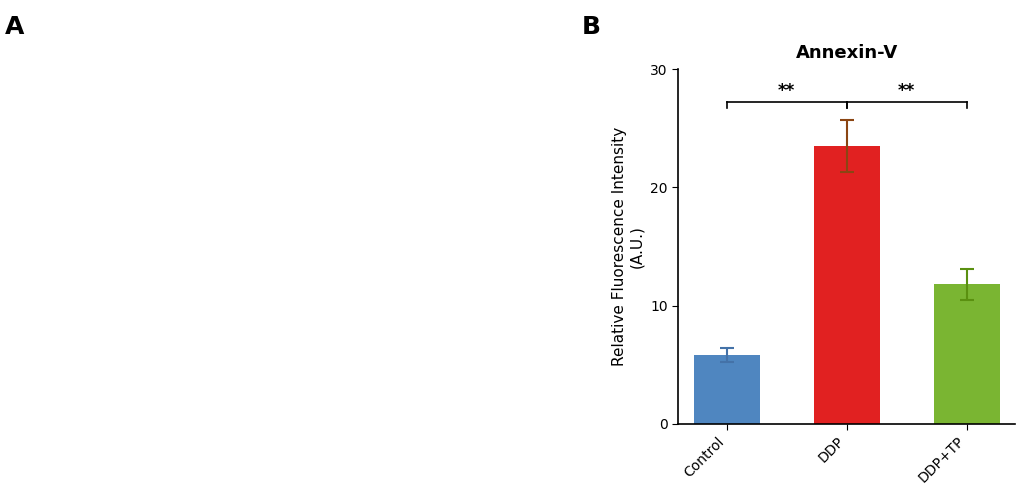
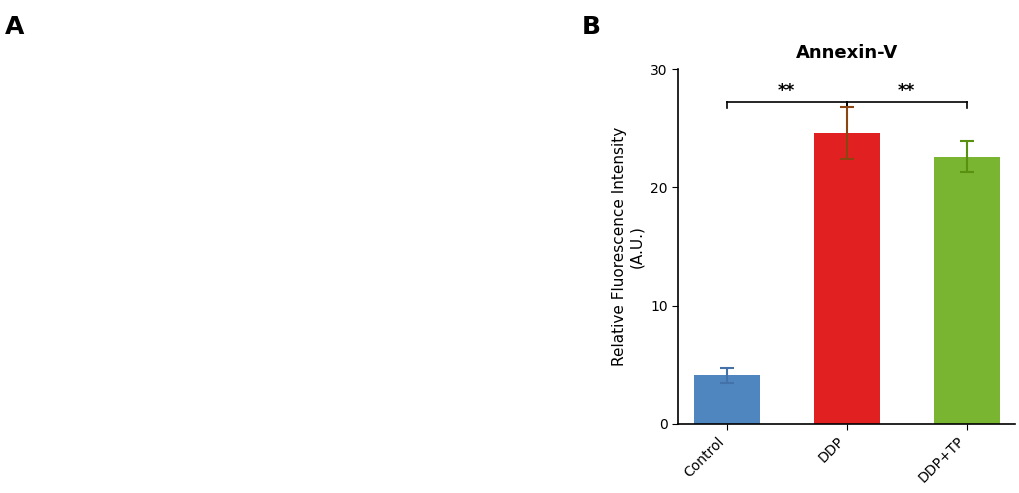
Control: 5.8 -> 4.1
DDP: 23.5 -> 24.6
DDP+TP: 11.8 -> 22.6
